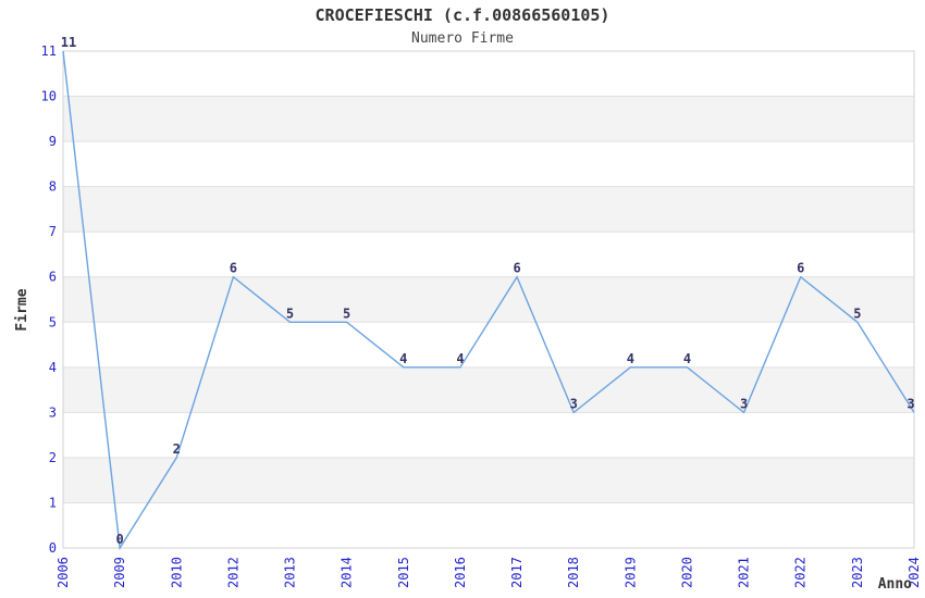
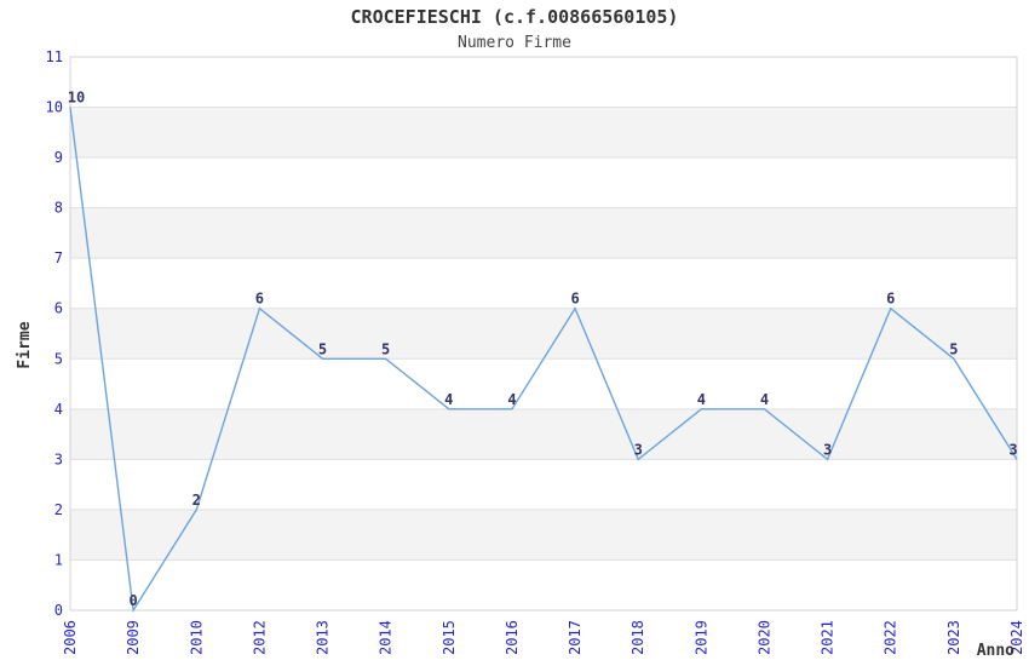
2006: 11 -> 10
